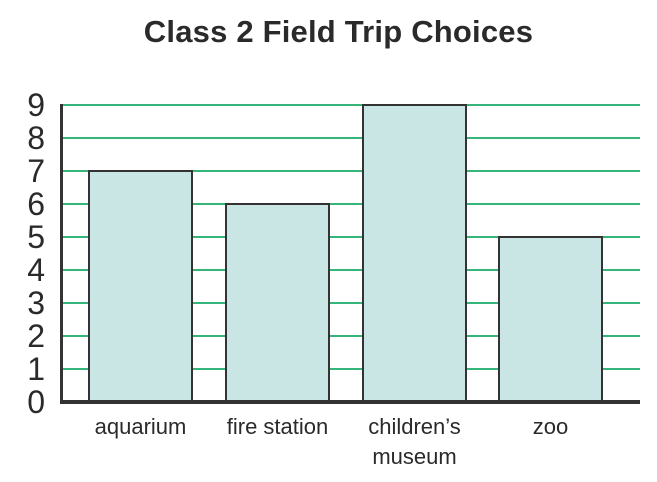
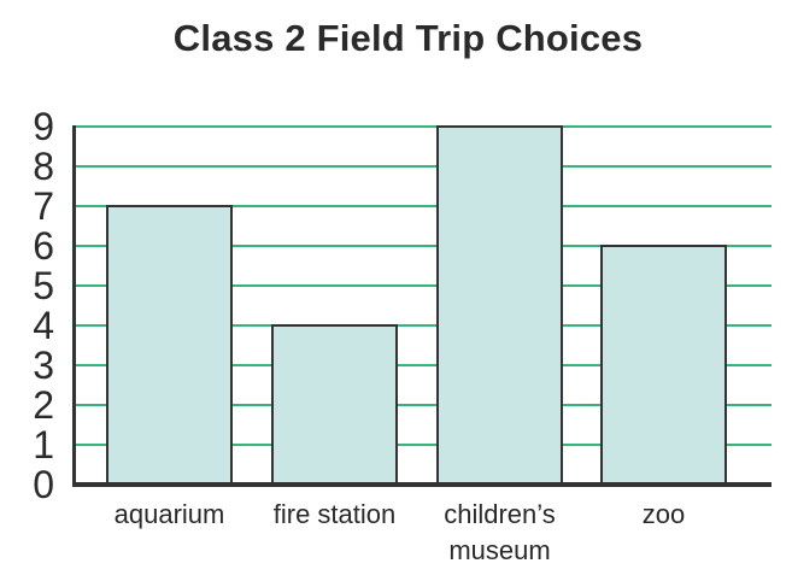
fire station: 6 -> 4
zoo: 5 -> 6
